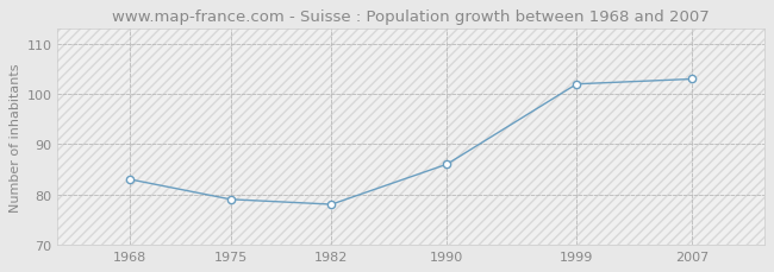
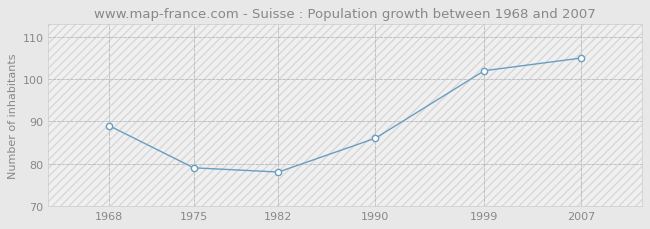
1968: 83 -> 89
2007: 103 -> 105
